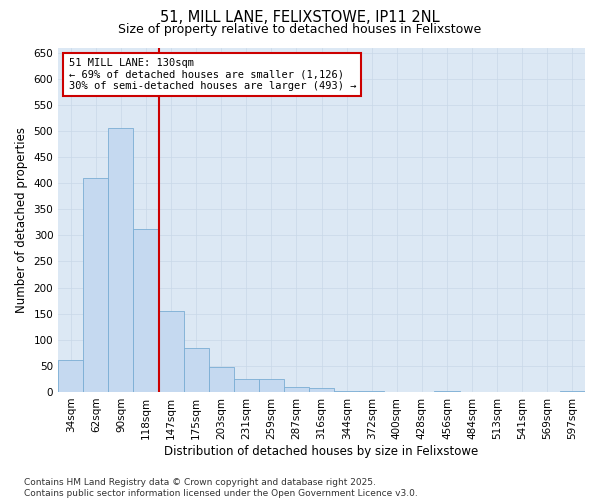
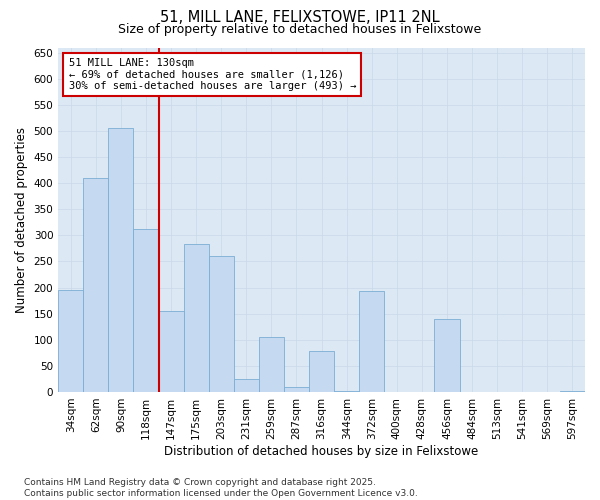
34sqm: 62 -> 196
175sqm: 85 -> 284
203sqm: 47 -> 260
259sqm: 25 -> 106
316sqm: 8 -> 78
372sqm: 1 -> 194
456sqm: 2 -> 140
